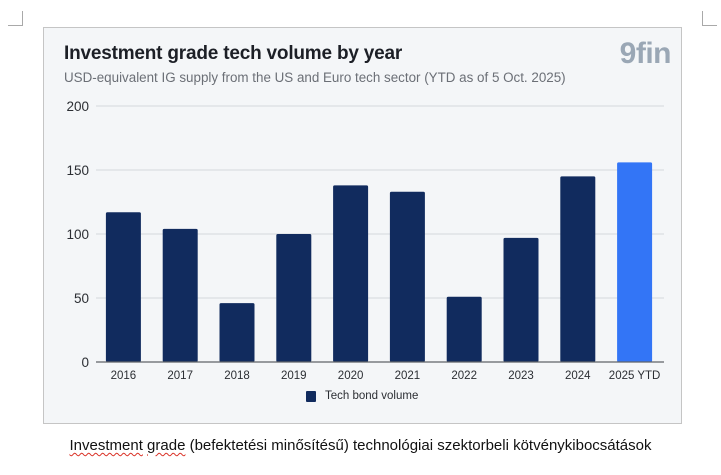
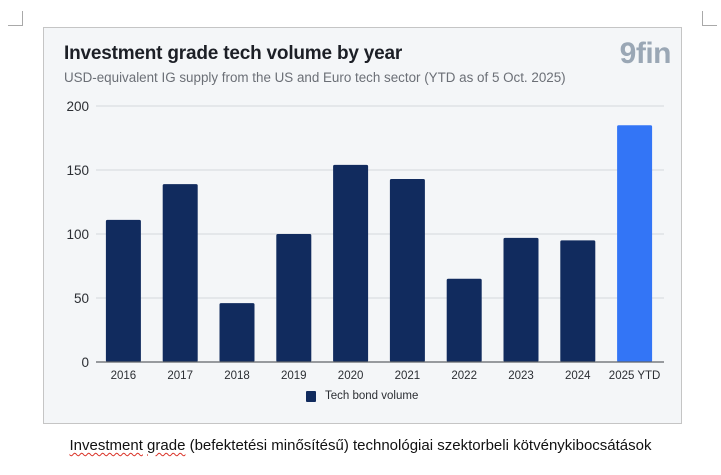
2016: 117 -> 111
2017: 104 -> 139
2020: 138 -> 154
2021: 133 -> 143
2022: 51 -> 65
2024: 145 -> 95
2025 YTD: 156 -> 185
